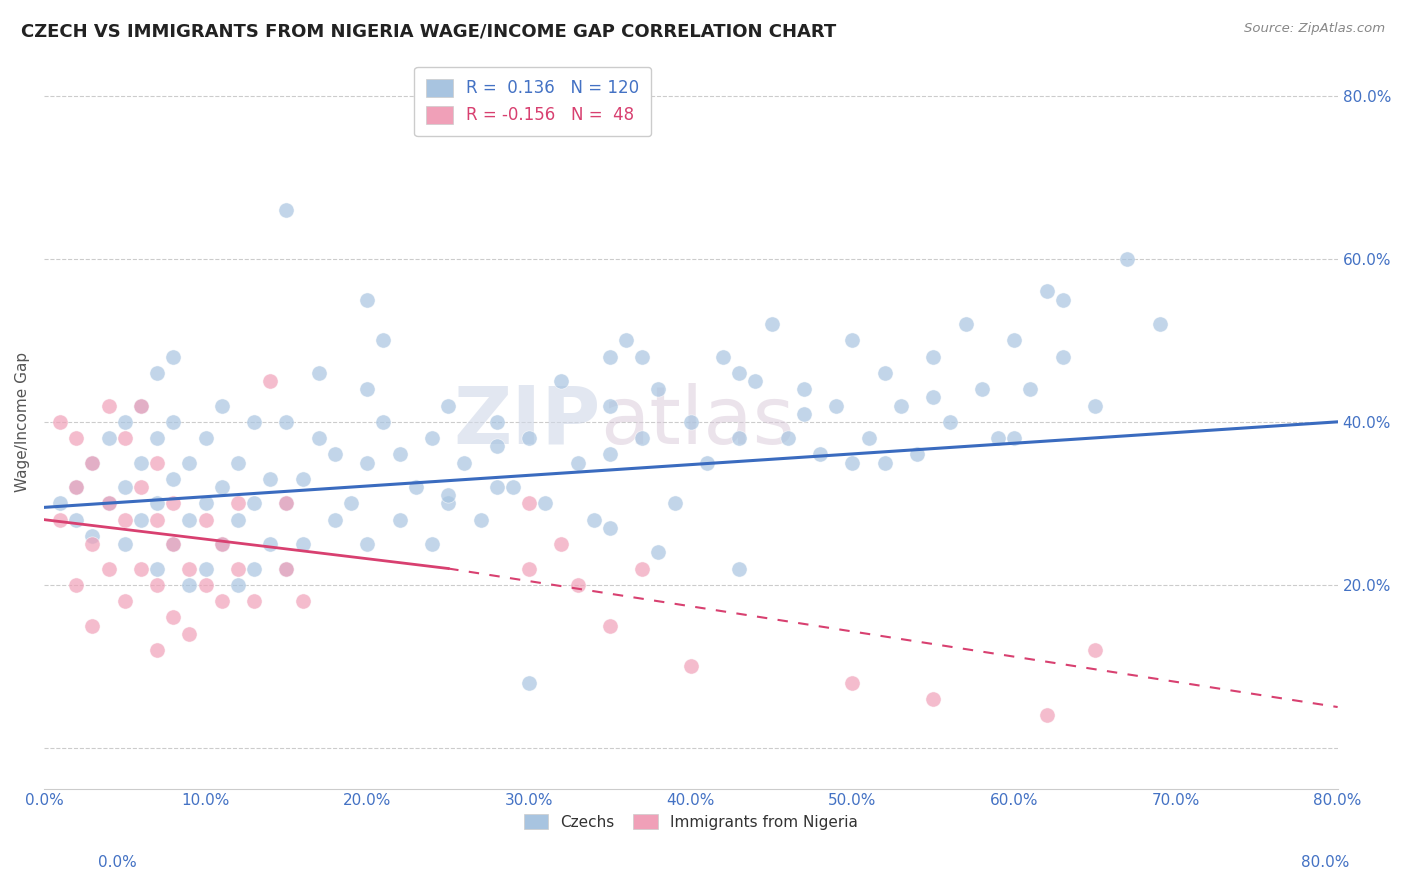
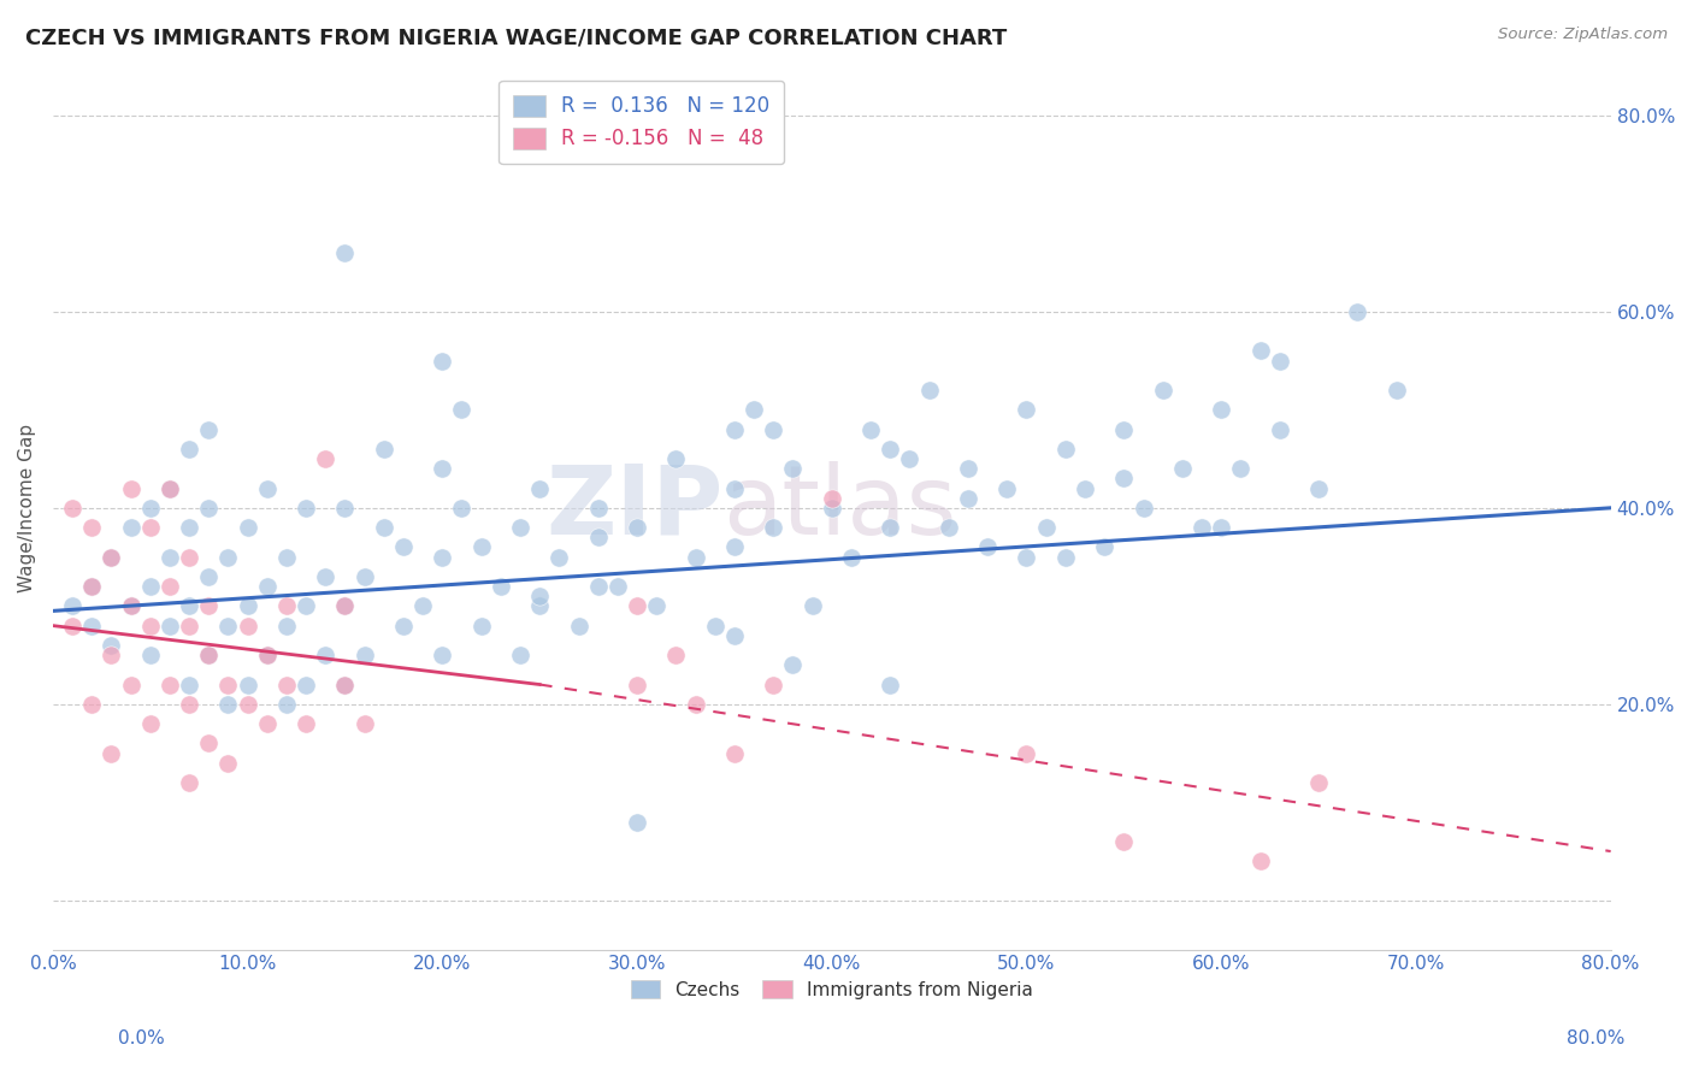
Immigrants from Nigeria/40.0%: 10% -> 41%
Immigrants from Nigeria/50.0%: 8% -> 15%
